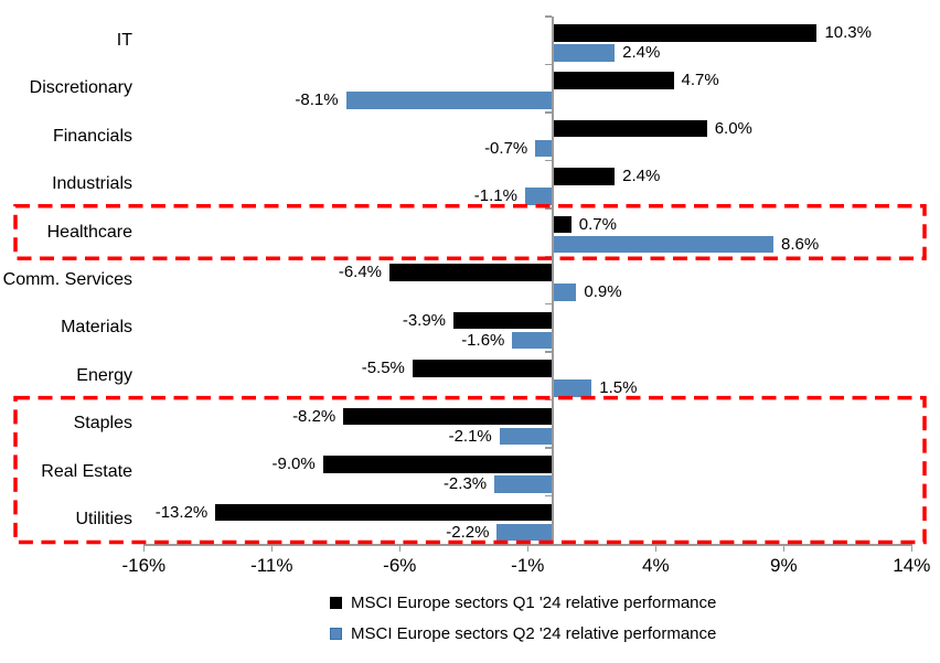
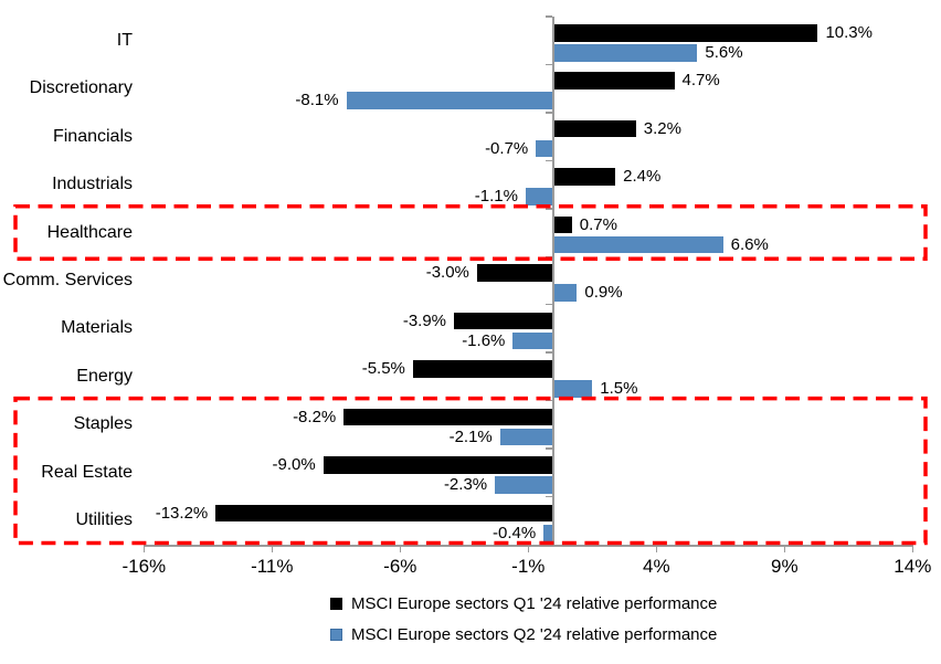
MSCI Europe sectors Q2 '24 relative performance/IT: 2.4% -> 5.6%
MSCI Europe sectors Q1 '24 relative performance/Financials: 6.0% -> 3.2%
MSCI Europe sectors Q2 '24 relative performance/Healthcare: 8.6% -> 6.6%
MSCI Europe sectors Q1 '24 relative performance/Comm. Services: -6.4% -> -3.0%
MSCI Europe sectors Q2 '24 relative performance/Utilities: -2.2% -> -0.4%
